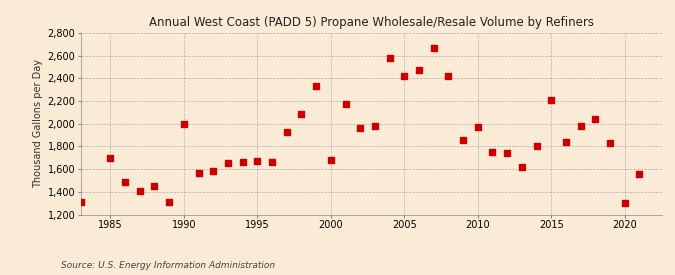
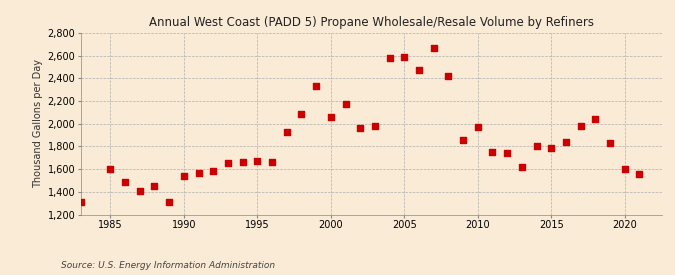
1985: 1,700 -> 1,600
1990: 2,000 -> 1,540
2000: 1,680 -> 2,060
2005: 2,420 -> 2,590
2015: 2,210 -> 1,790
2020: 1,300 -> 1,600
